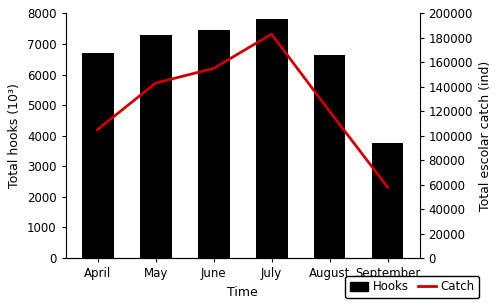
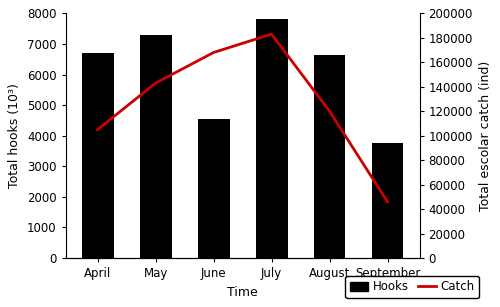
Hooks/June: 7450 -> 4550
Catch/June: 155000 -> 168000
Catch/September: 58000 -> 46000
